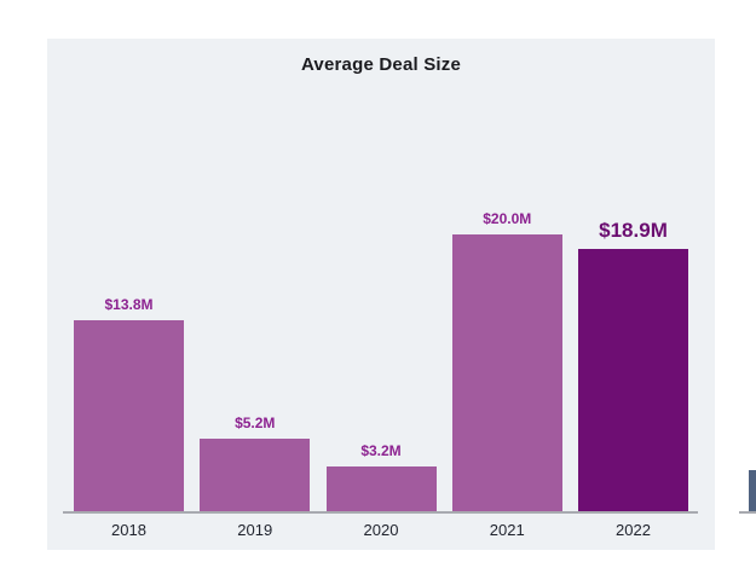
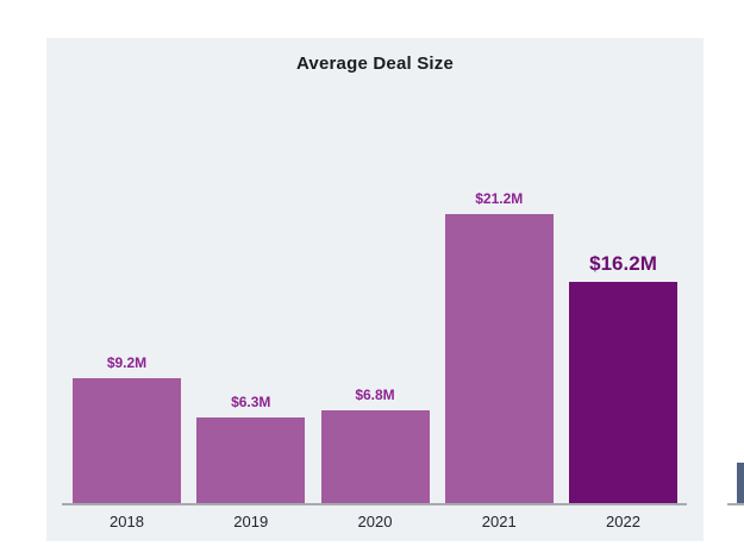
2018: $13.8M -> $9.2M
2019: $5.2M -> $6.3M
2020: $3.2M -> $6.8M
2021: $20.0M -> $21.2M
2022: $18.9M -> $16.2M
